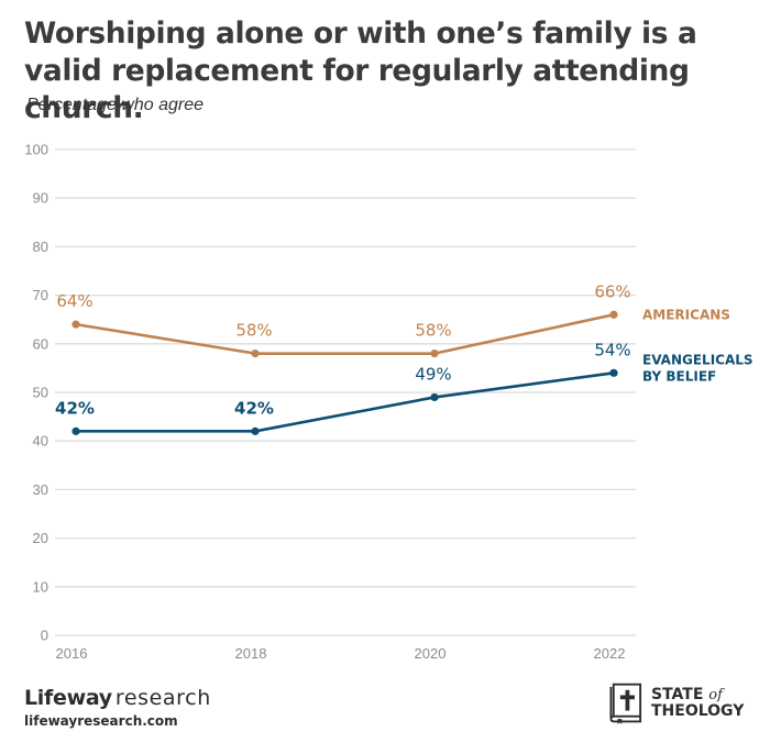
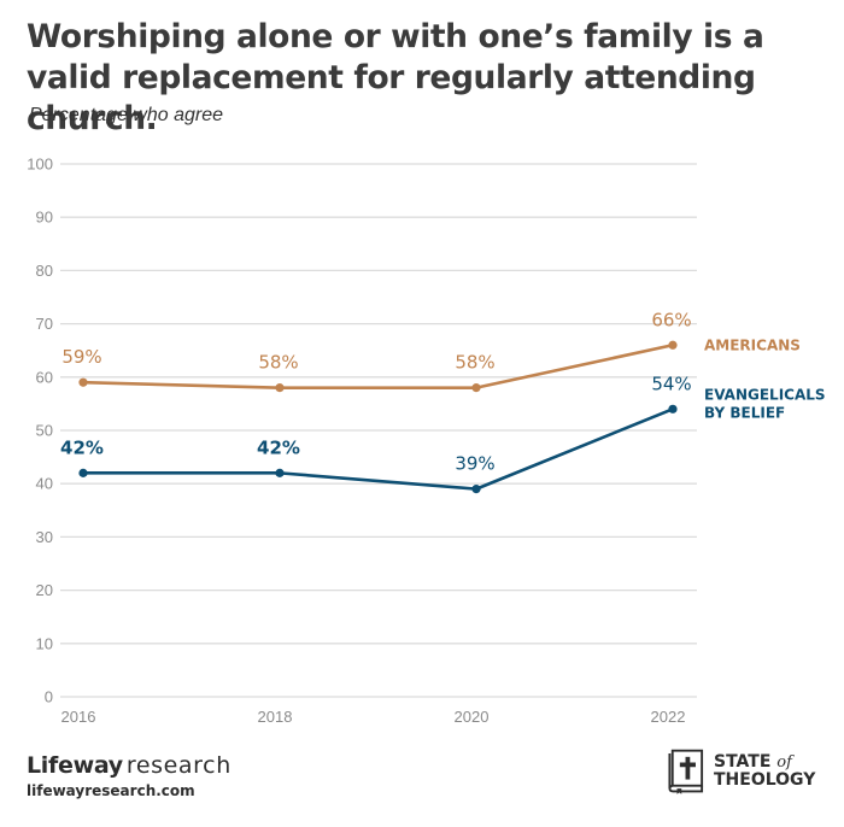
AMERICANS/2016: 64% -> 59%
EVANGELICALS BY BELIEF/2020: 49% -> 39%
